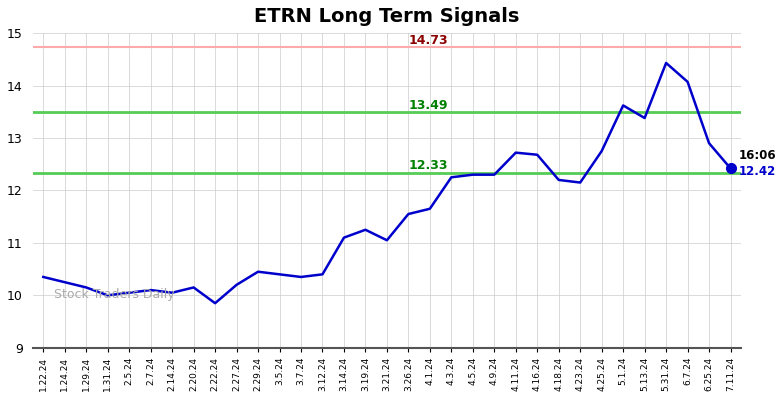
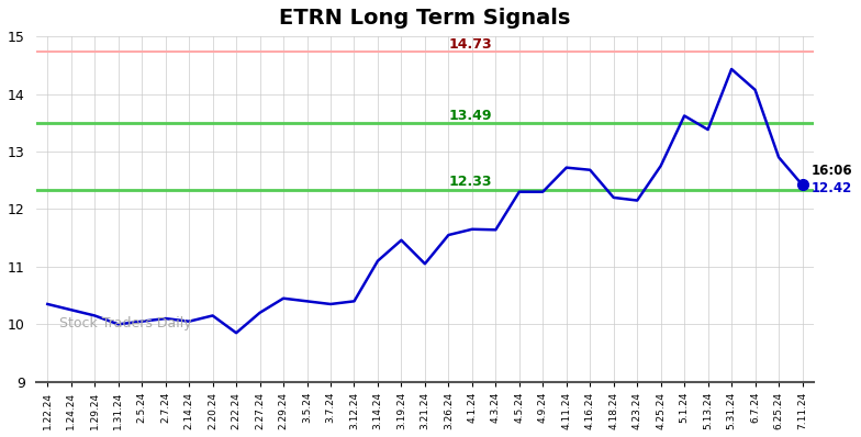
3.19.24: 11.25 -> 11.46
4.3.24: 12.25 -> 11.64
